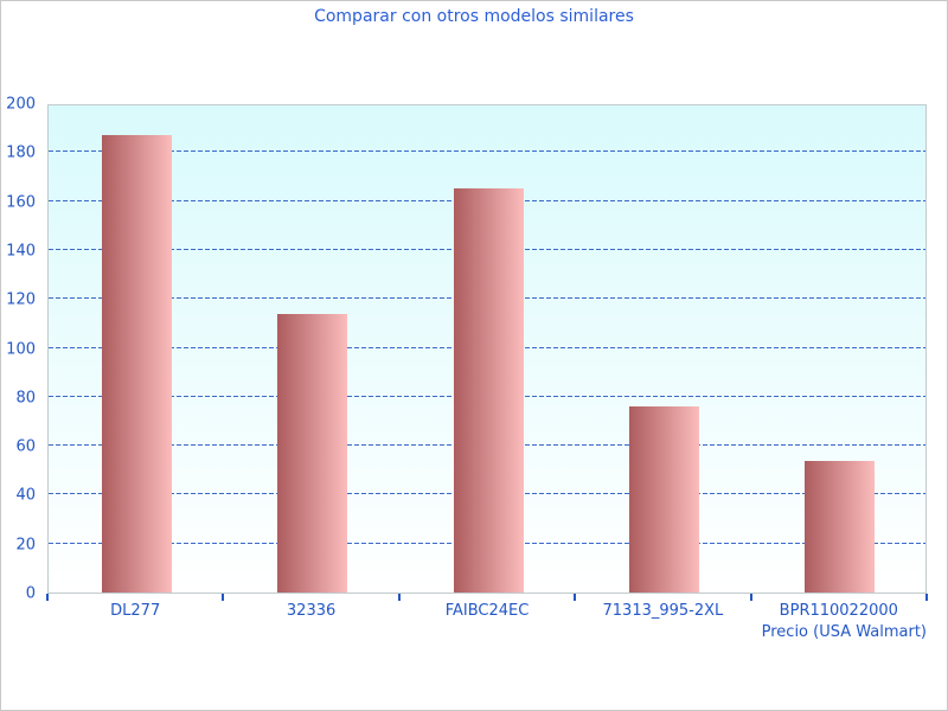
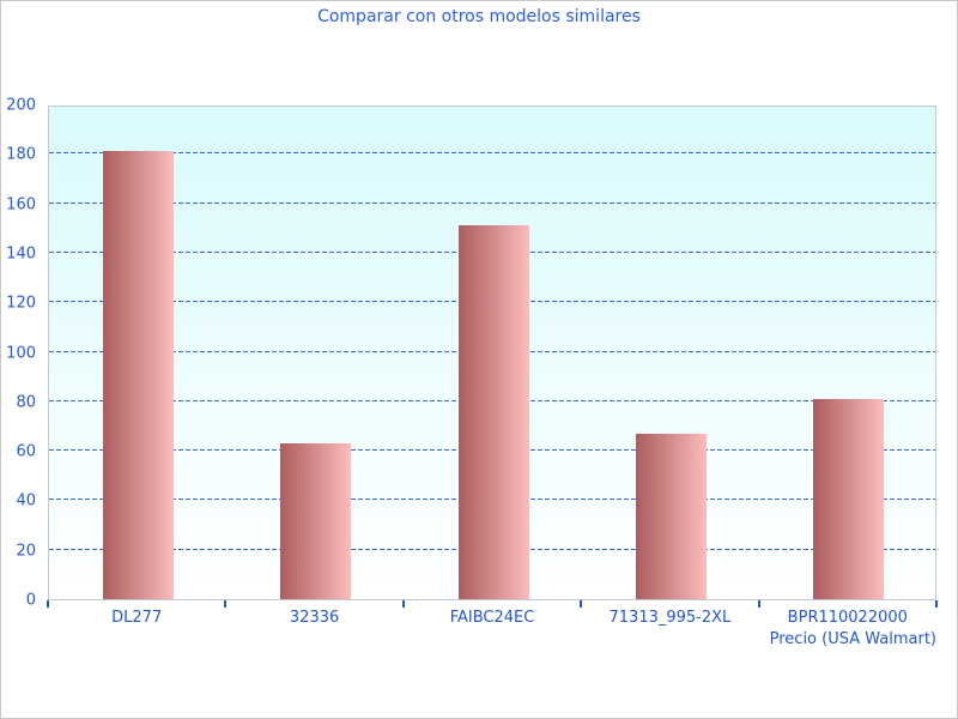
DL277: 187 -> 181
32336: 114 -> 63
FAIBC24EC: 165 -> 151
71313_995-2XL: 76 -> 67
BPR110022000: 54 -> 81
